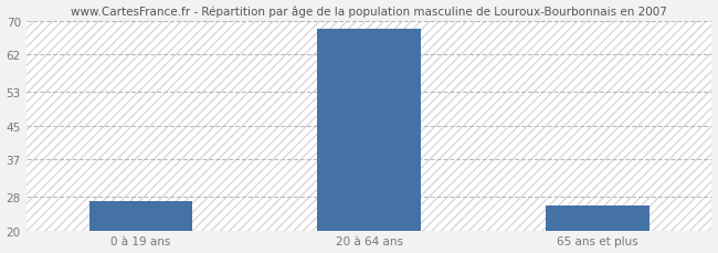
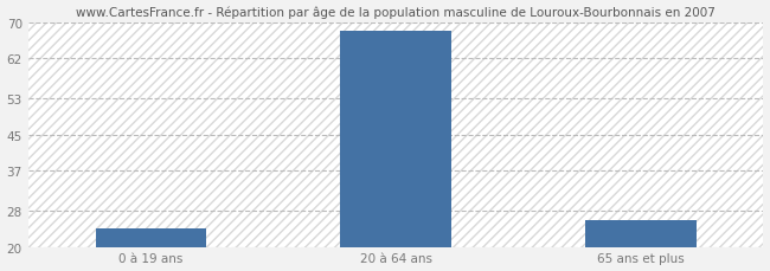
0 à 19 ans: 27 -> 24
